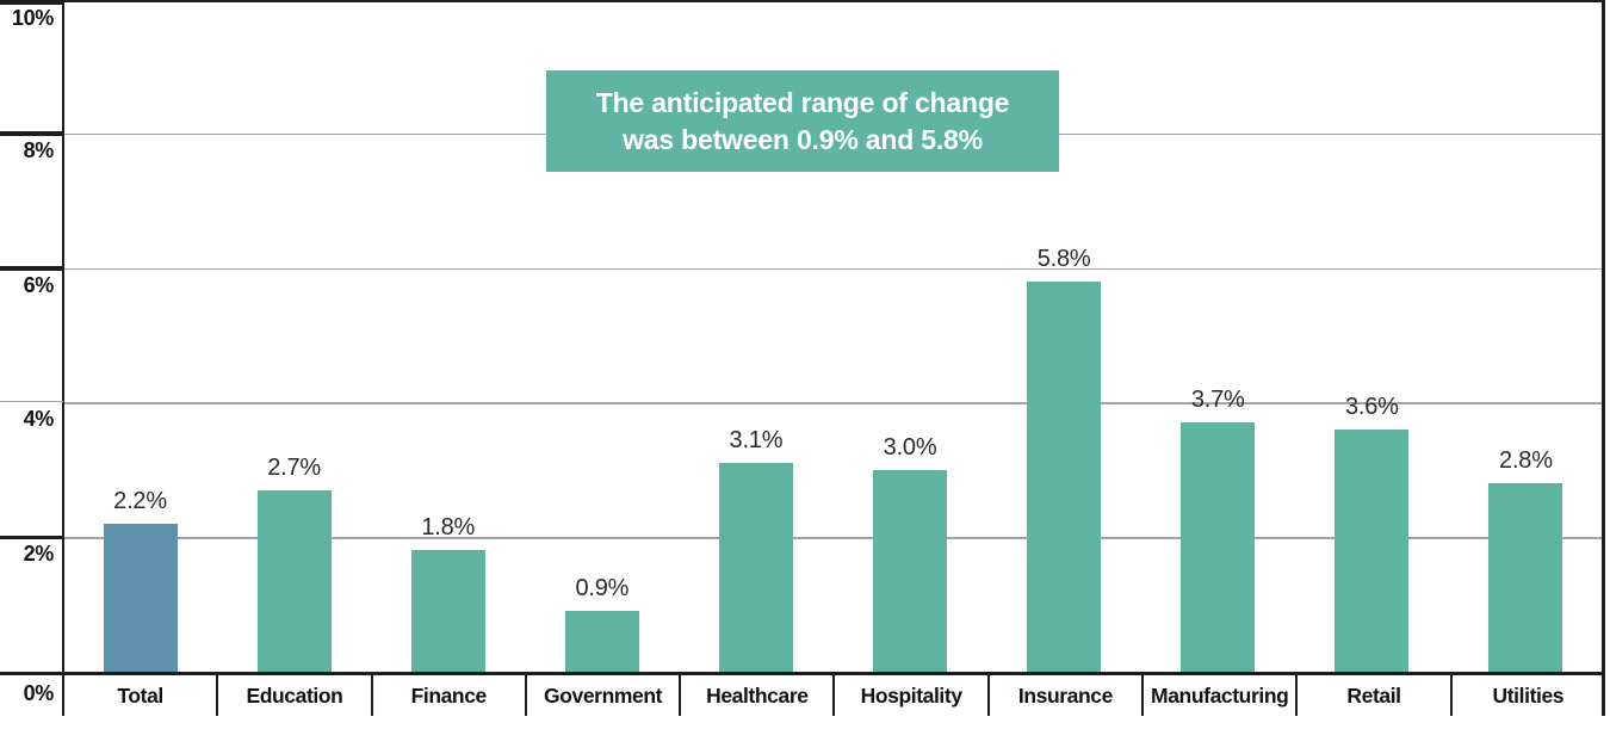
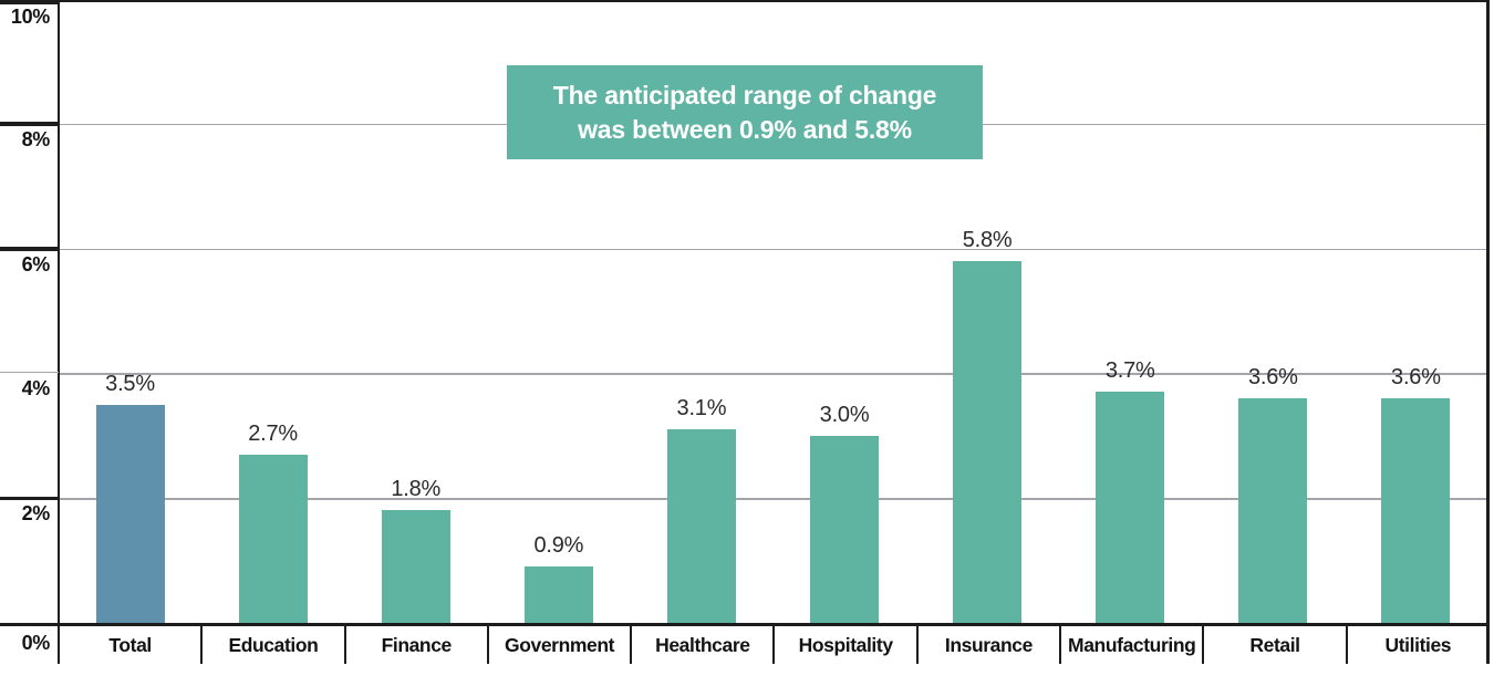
Total: 2.2% -> 3.5%
Utilities: 2.8% -> 3.6%
